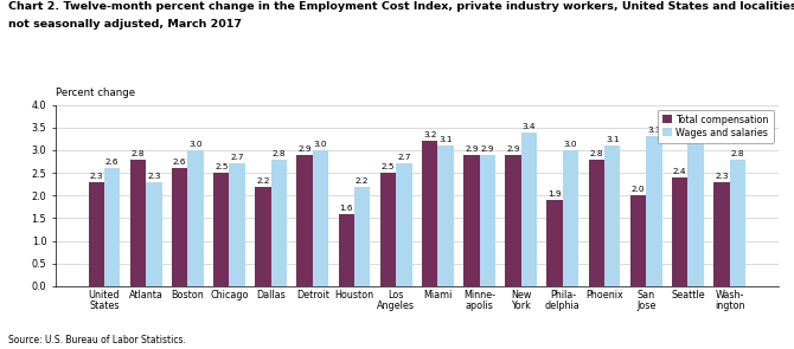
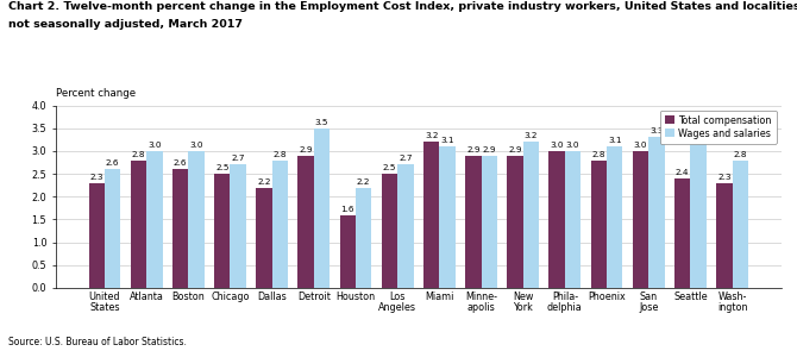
Wages and salaries/Atlanta: 2.3 -> 3.0
Wages and salaries/Detroit: 3.0 -> 3.5
Wages and salaries/New York: 3.4 -> 3.2
Total compensation/Phila- delphia: 1.9 -> 3.0
Total compensation/San Jose: 2.0 -> 3.0
